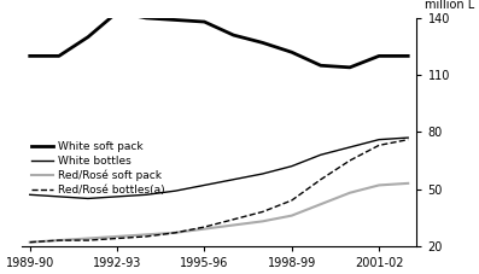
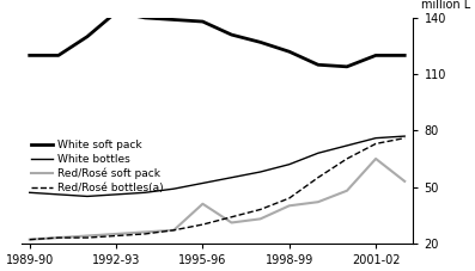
Red/Rosé soft pack/1995-96: 29 -> 41
Red/Rosé soft pack/1998-99: 36 -> 40
Red/Rosé soft pack/2001-02: 52 -> 65
